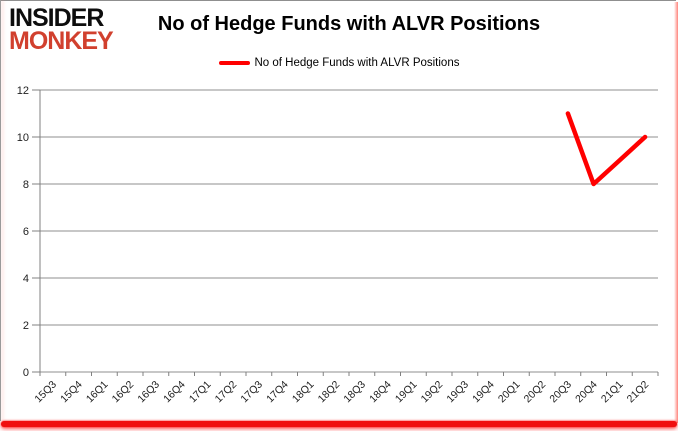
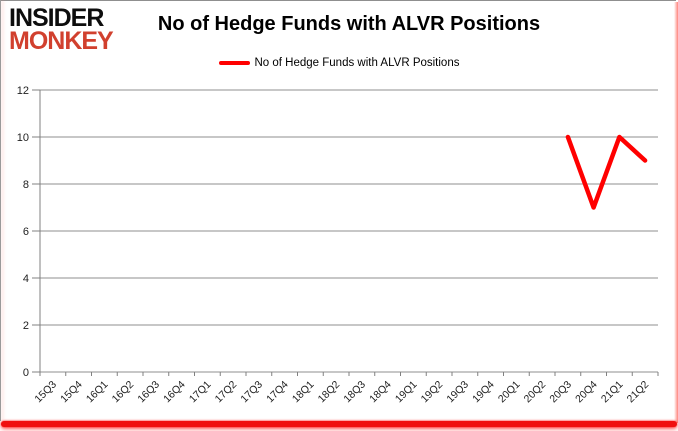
20Q3: 11 -> 10
20Q4: 8 -> 7
21Q1: 9 -> 10
21Q2: 10 -> 9
